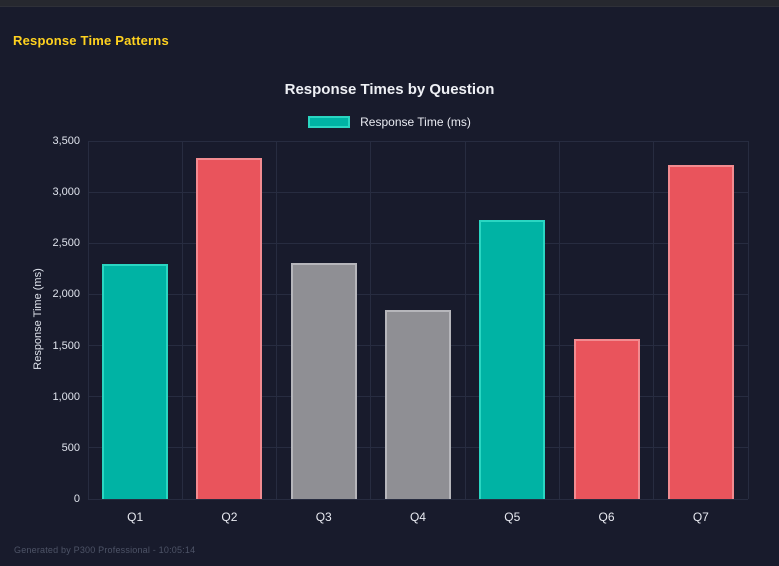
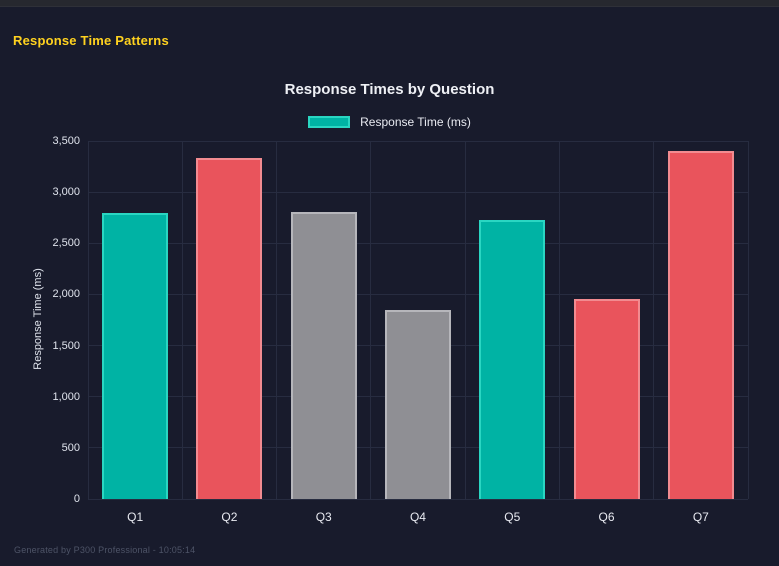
Q1: 2300 -> 2800
Q3: 2310 -> 2810
Q6: 1560 -> 1960
Q7: 3270 -> 3400
